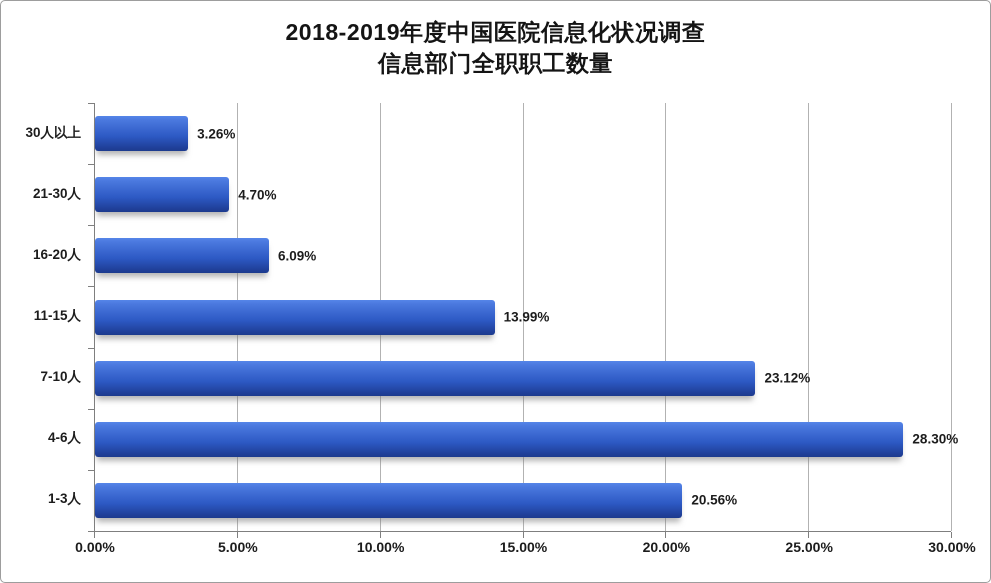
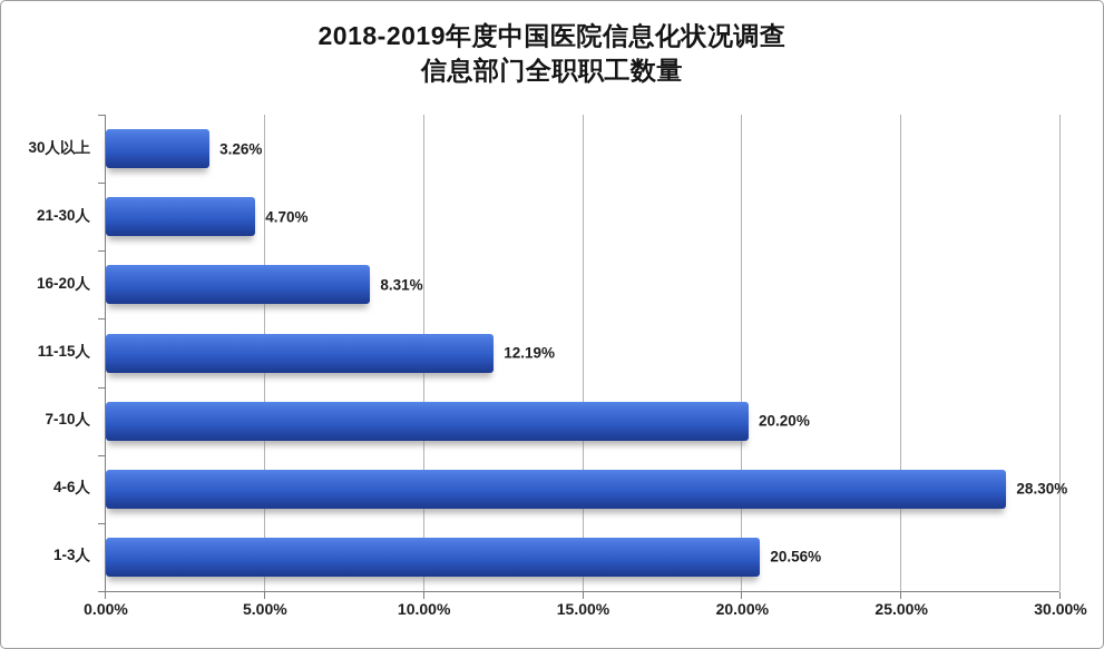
16-20人: 6.09% -> 8.31%
11-15人: 13.99% -> 12.19%
7-10人: 23.12% -> 20.20%
